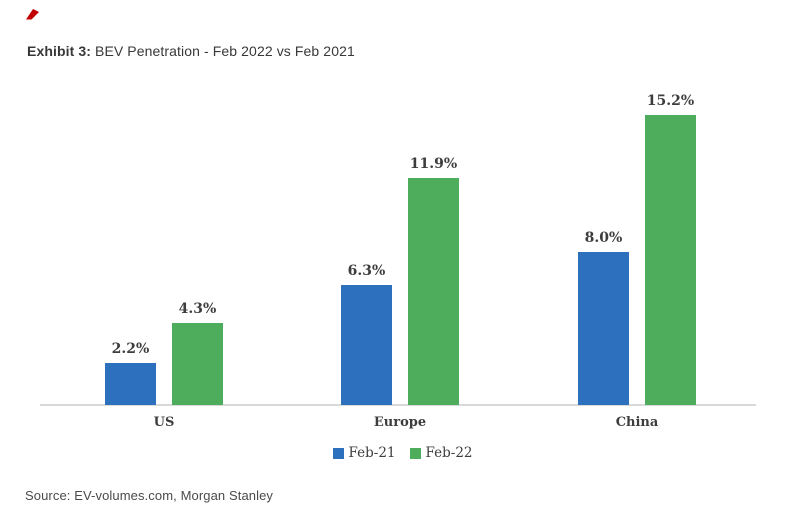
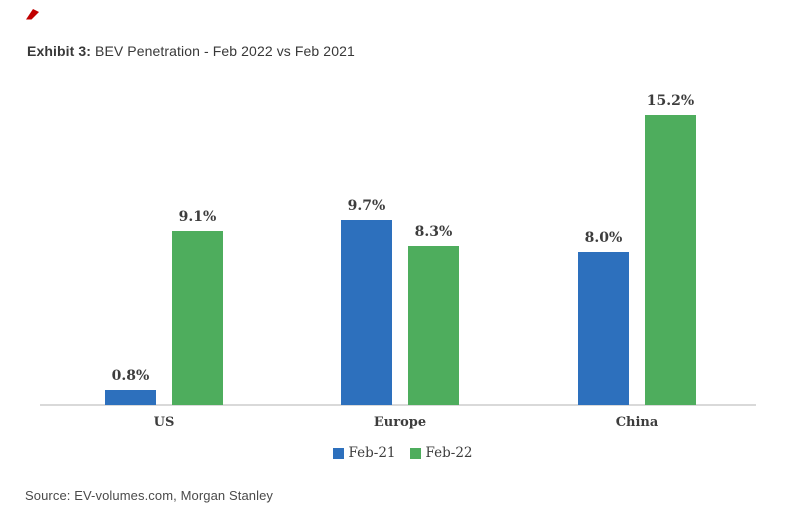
Feb-21/US: 2.2% -> 0.8%
Feb-22/US: 4.3% -> 9.1%
Feb-21/Europe: 6.3% -> 9.7%
Feb-22/Europe: 11.9% -> 8.3%
